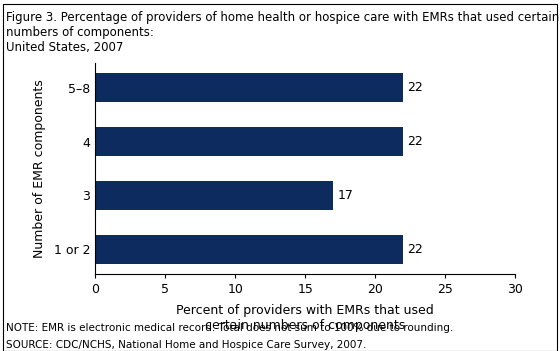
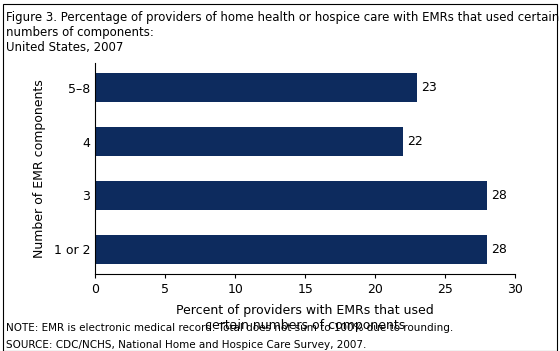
5–8: 22 -> 23
3: 17 -> 28
1 or 2: 22 -> 28
